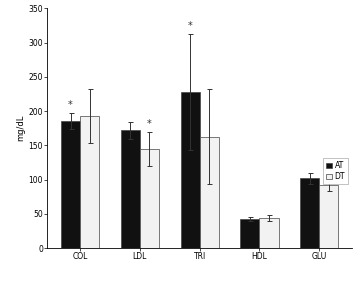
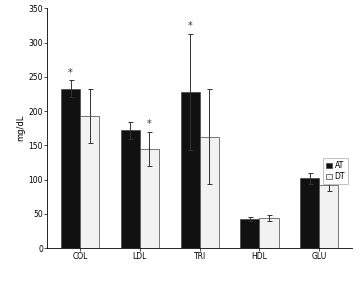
AT/COL: 186 -> 233
